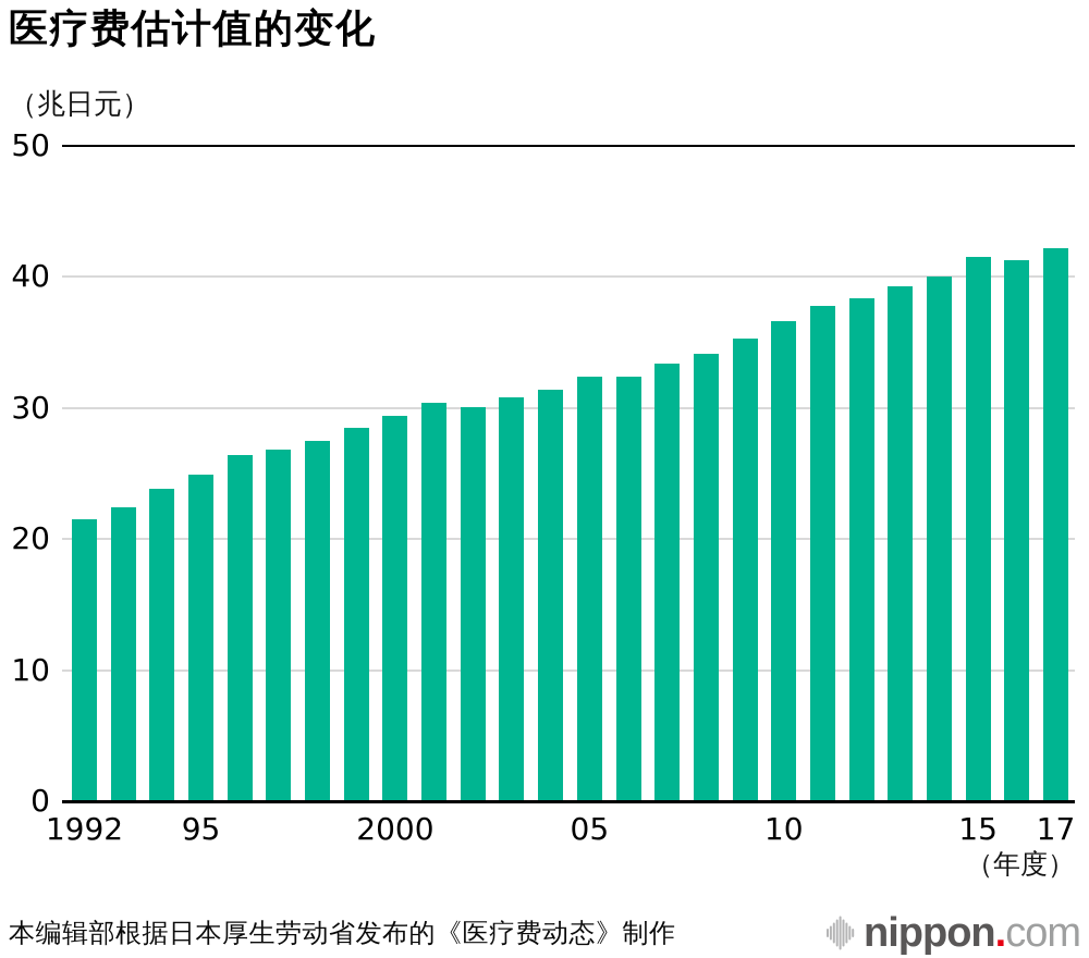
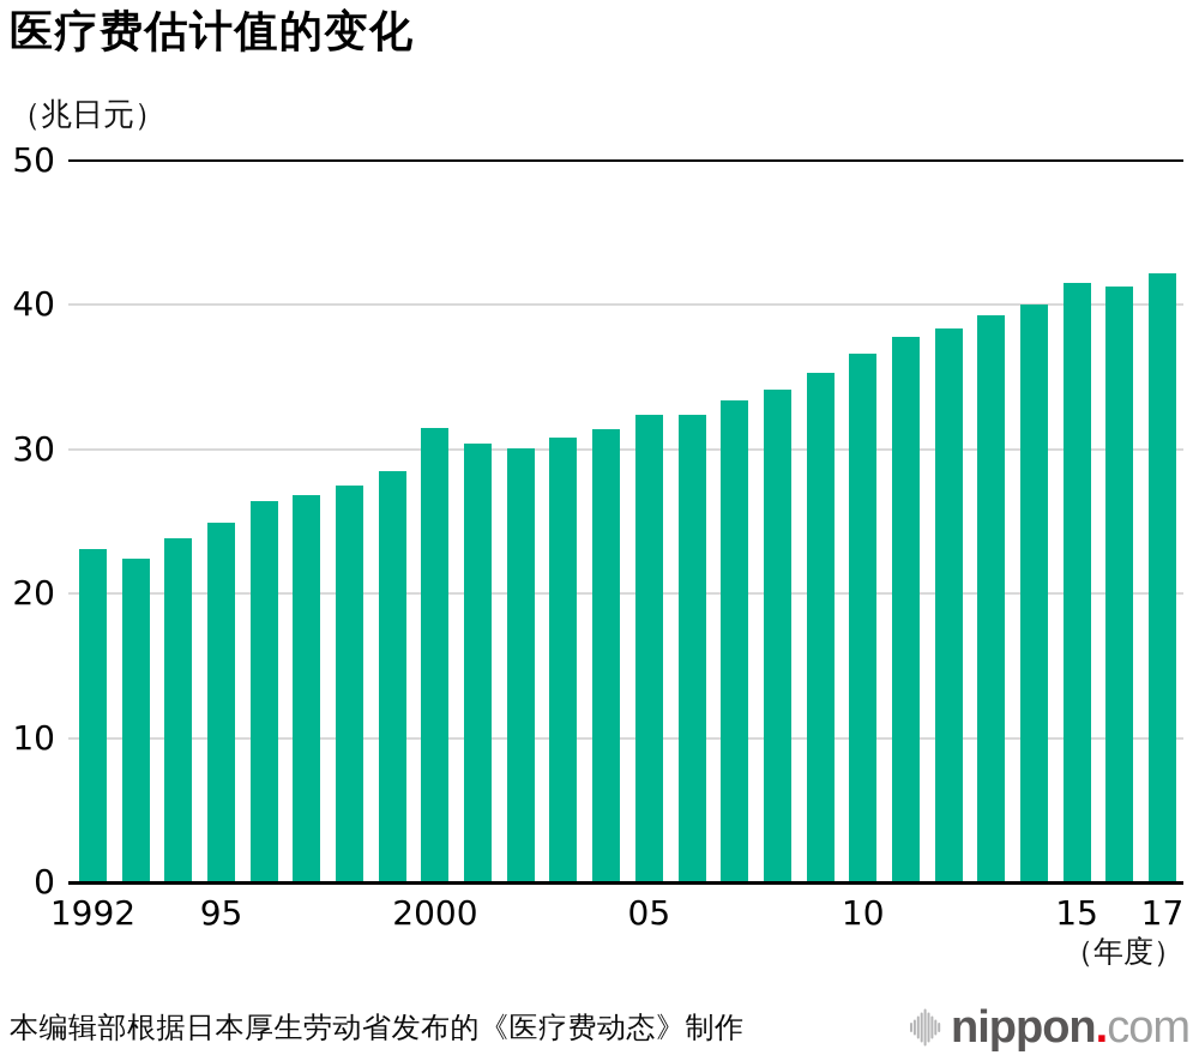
1992: 21.5 -> 23.1
2000: 29.4 -> 31.5
